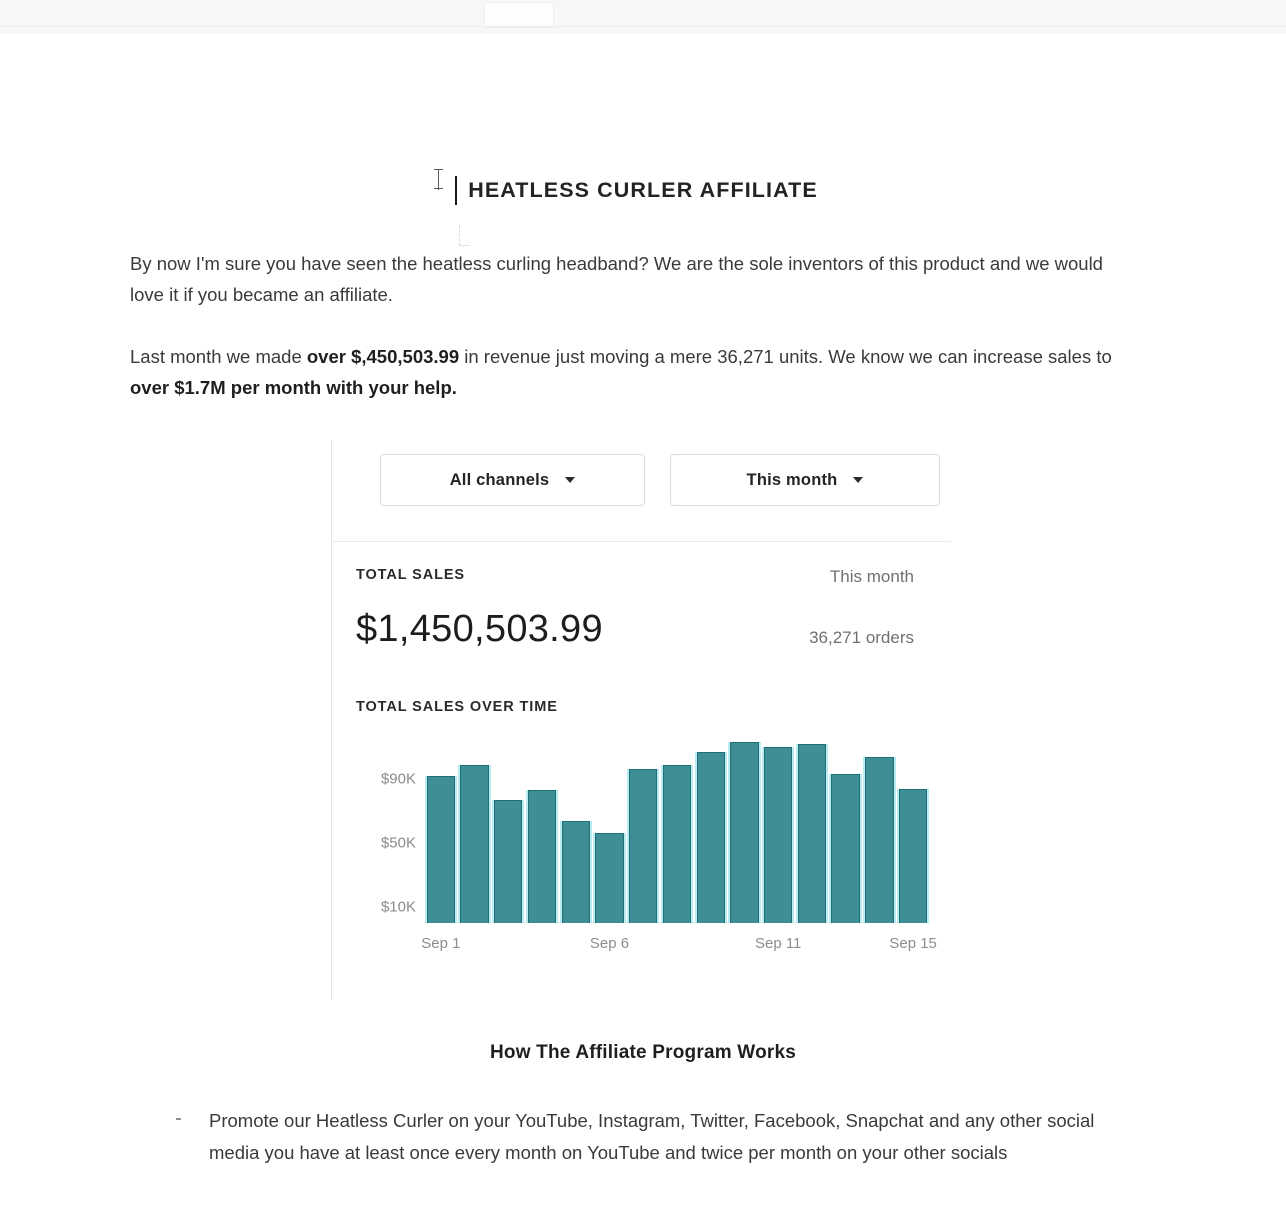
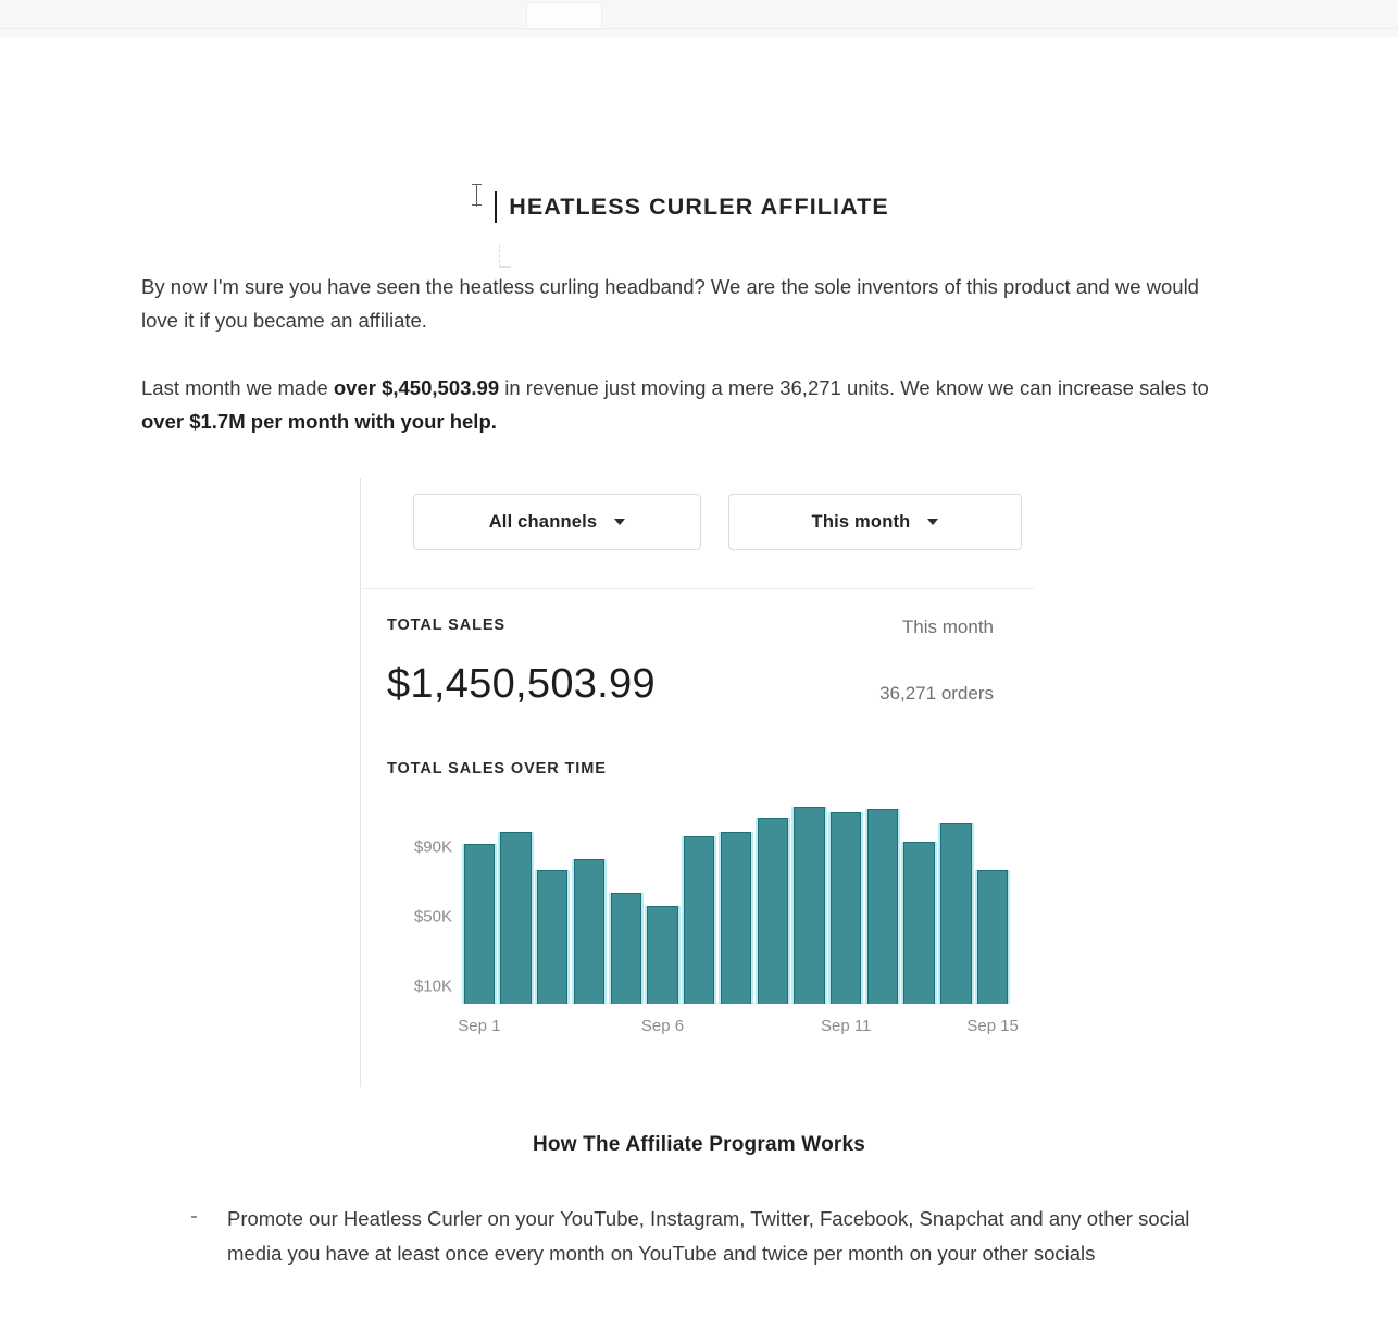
Sep 15: $84K -> $77K
